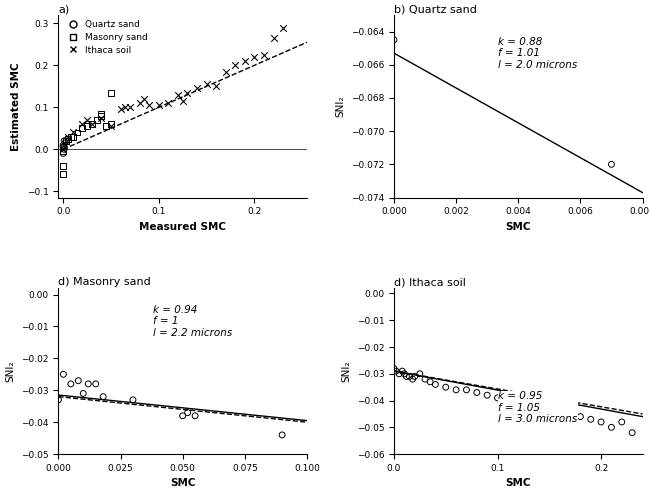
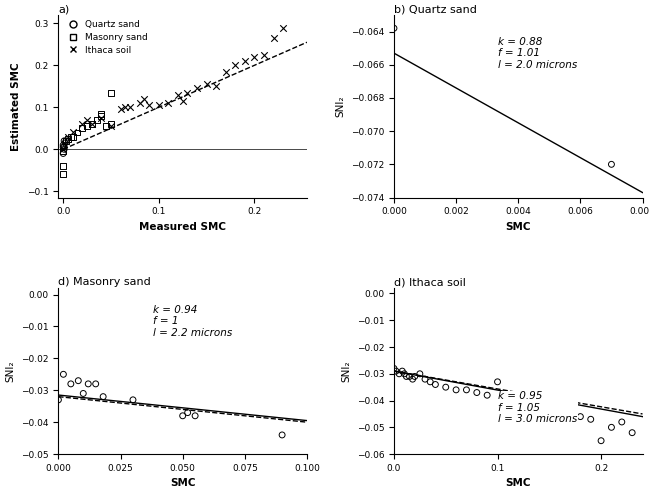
b) Quartz sand/0.000: -0.0645 -> -0.0638
d) Ithaca soil/0.1: -0.039 -> -0.033
d) Ithaca soil/0.2: -0.048 -> -0.055
